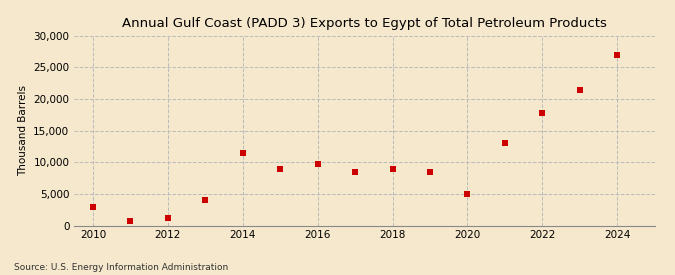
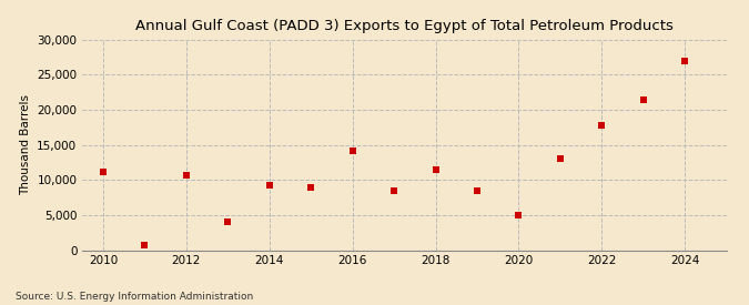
2010: 3,000 -> 11,200
2012: 1,200 -> 10,600
2014: 11,500 -> 9,200
2016: 9,700 -> 14,200
2018: 9,000 -> 11,400
